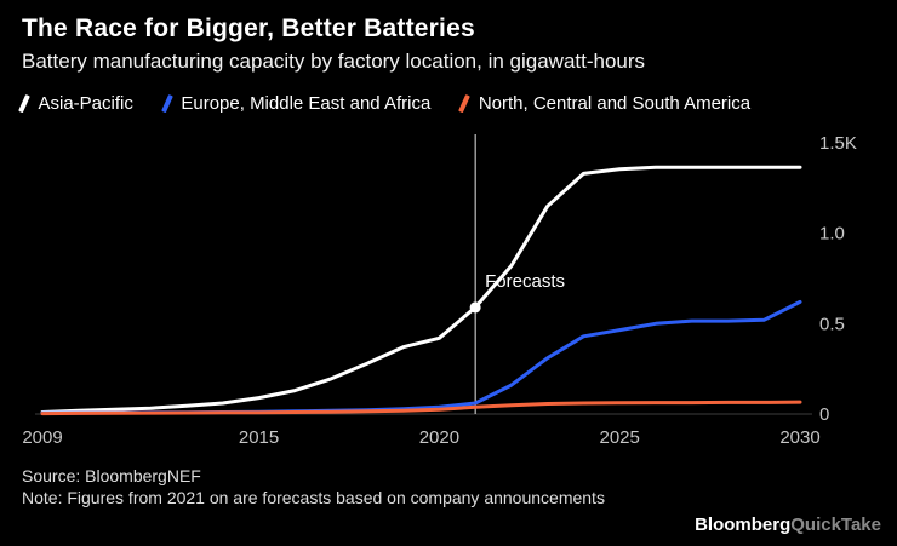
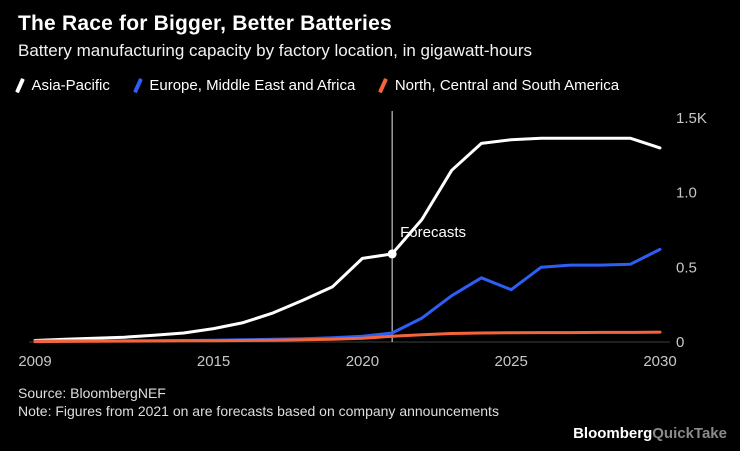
Asia-Pacific/2020: 0.42K -> 0.56K
Europe, Middle East and Africa/2025: 0.46K -> 0.35K
Asia-Pacific/2030: 1.36K -> 1.30K
